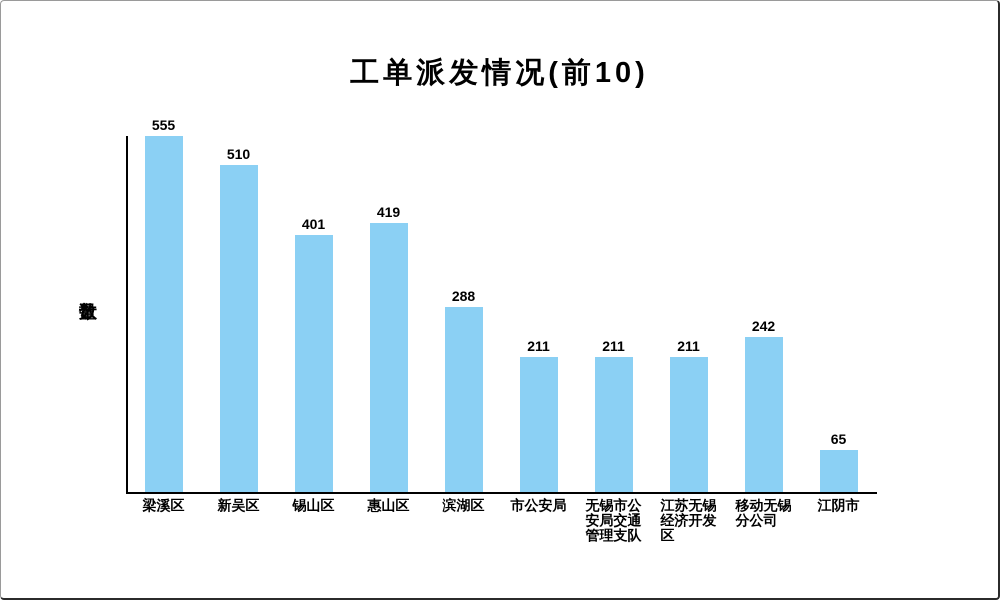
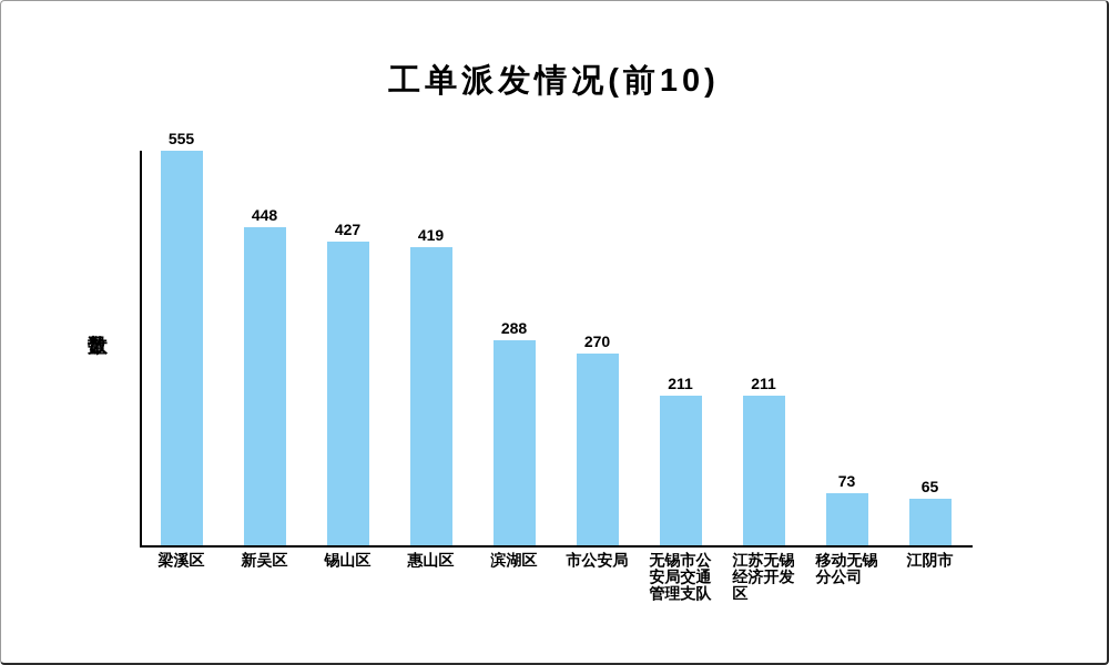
新吴区: 510 -> 448
锡山区: 401 -> 427
市公安局: 211 -> 270
移动无锡分公司: 242 -> 73
